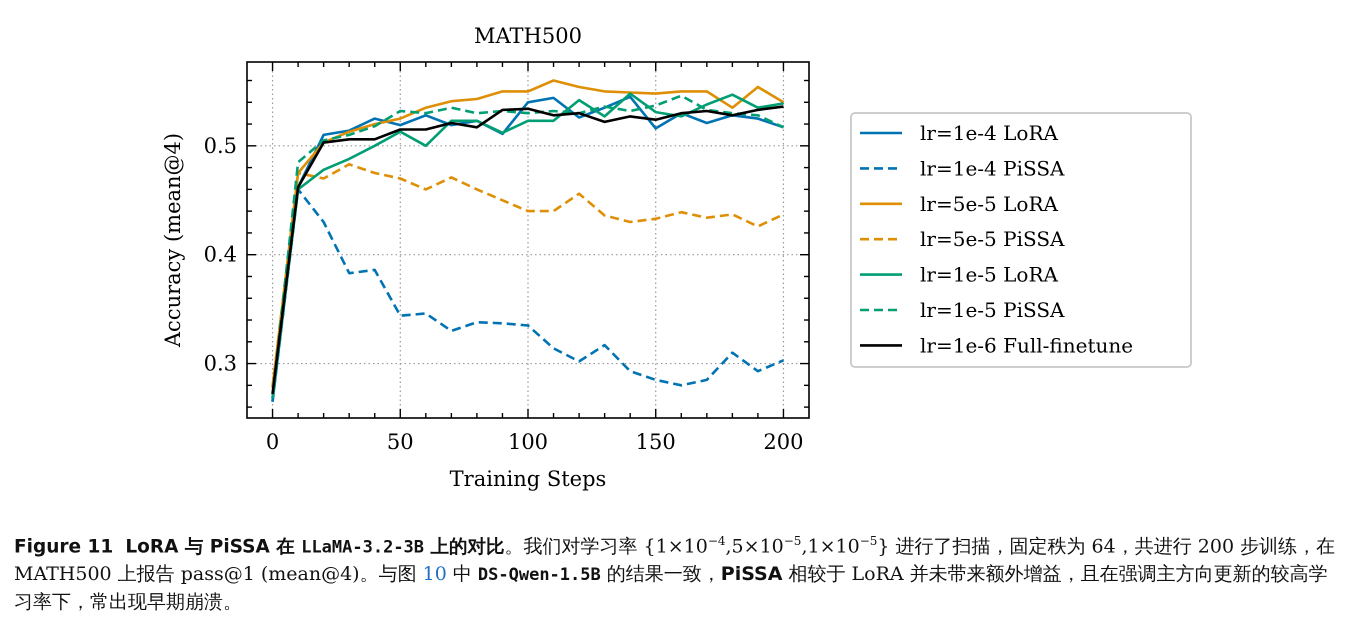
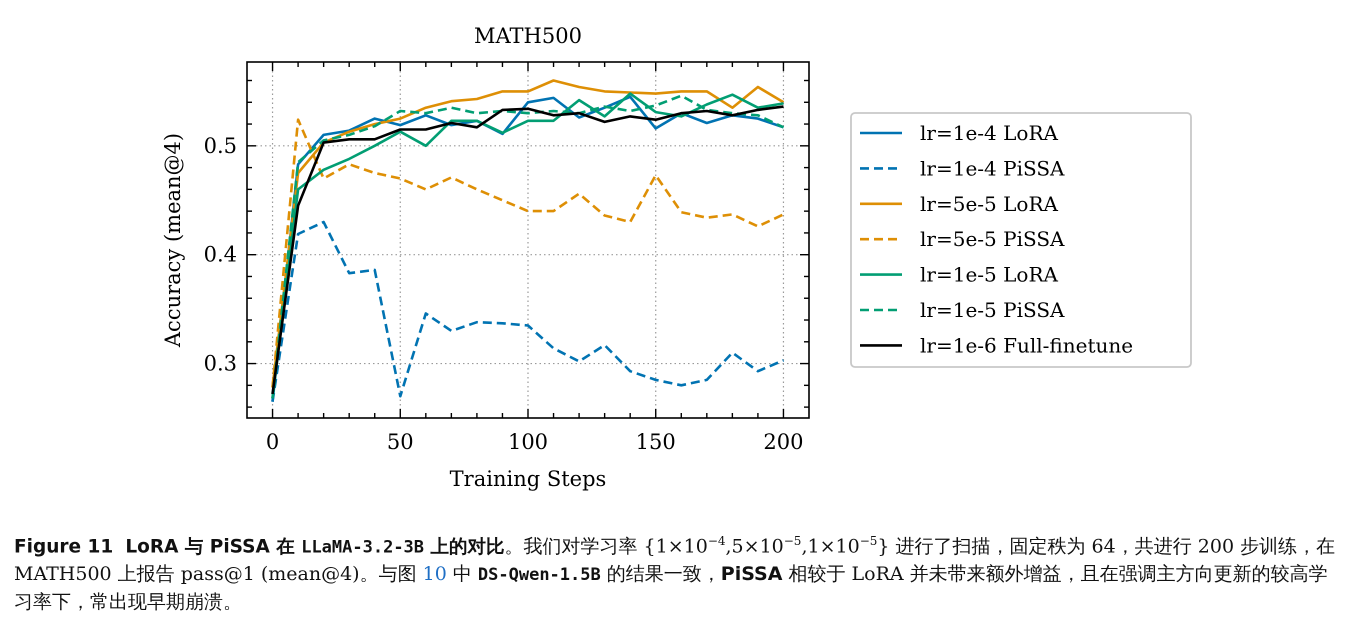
lr=1e-4 LoRA/10: 0.462 -> 0.483
lr=1e-4 PiSSA/10: 0.460 -> 0.419
lr=5e-5 PiSSA/10: 0.475 -> 0.524
lr=1e-6 Full-finetune/10: 0.462 -> 0.445
lr=1e-4 PiSSA/50: 0.344 -> 0.270
lr=5e-5 PiSSA/150: 0.433 -> 0.473
